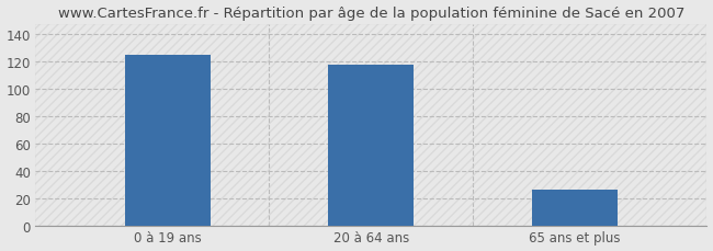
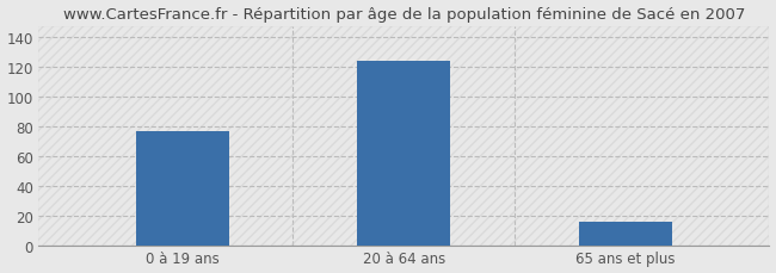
0 à 19 ans: 125 -> 77
20 à 64 ans: 118 -> 124
65 ans et plus: 27 -> 16
